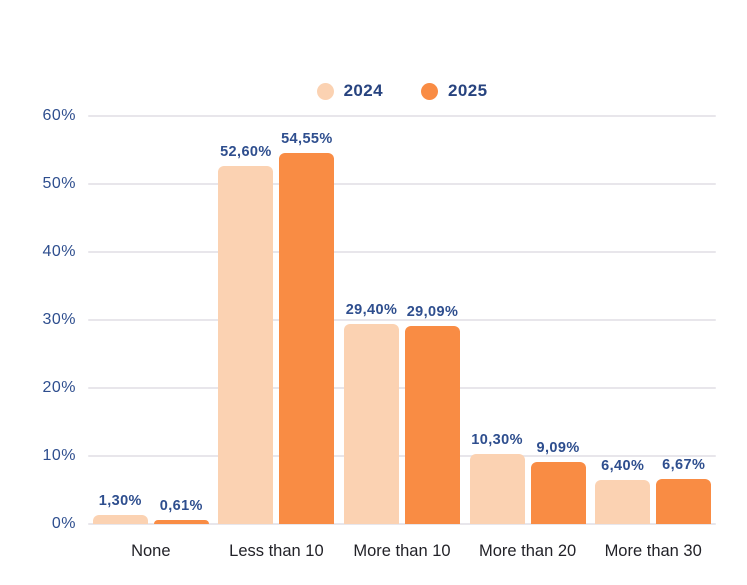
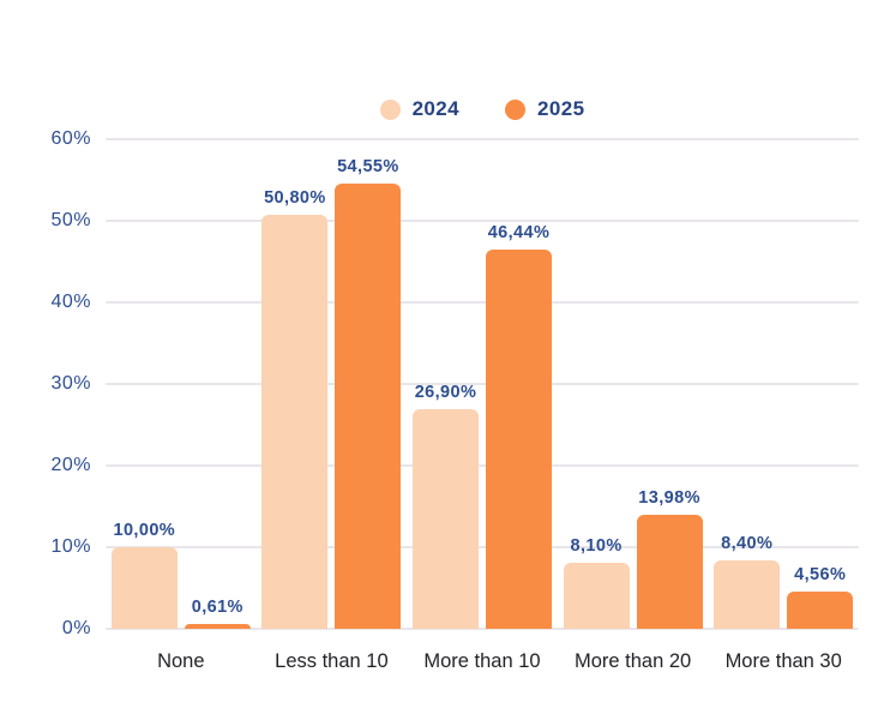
2024/None: 1,30% -> 10,00%
2024/Less than 10: 52,60% -> 50,80%
2024/More than 10: 29,40% -> 26,90%
2025/More than 10: 29,09% -> 46,44%
2024/More than 20: 10,30% -> 8,10%
2025/More than 20: 9,09% -> 13,98%
2024/More than 30: 6,40% -> 8,40%
2025/More than 30: 6,67% -> 4,56%
